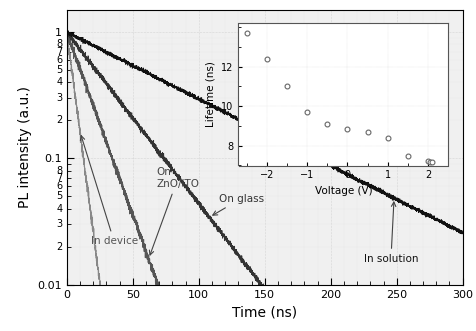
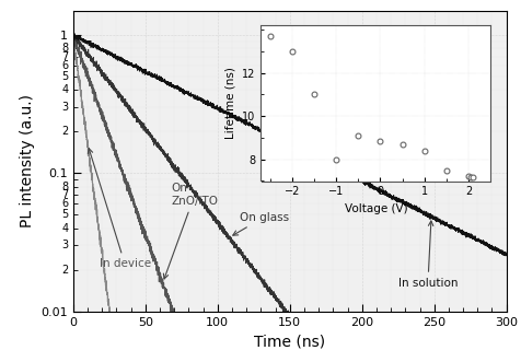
−2: 12.4 -> 13.0
−1: 9.7 -> 8.0
